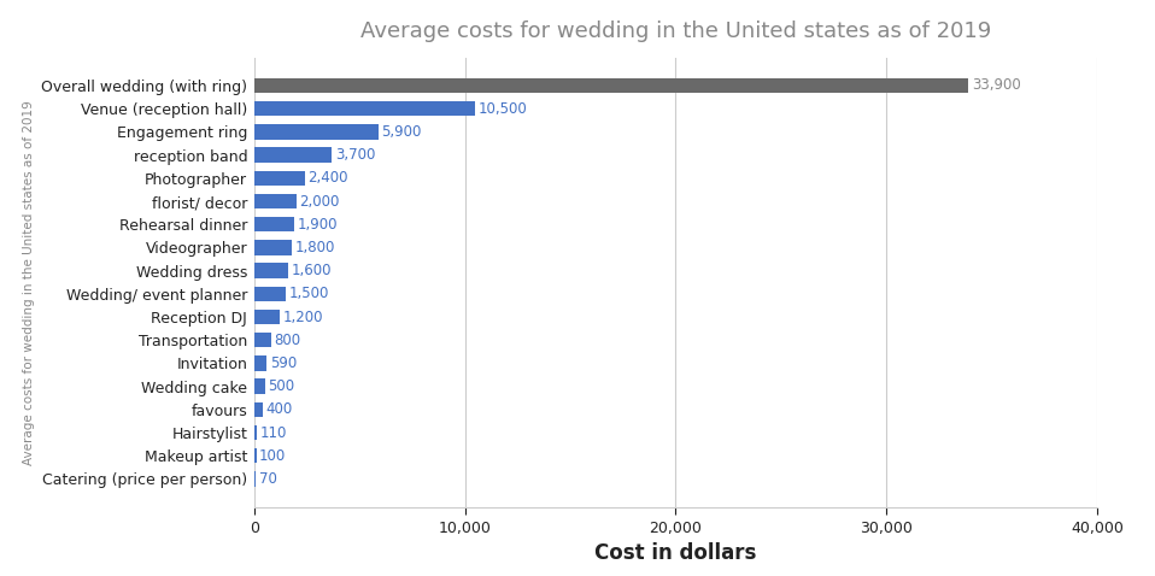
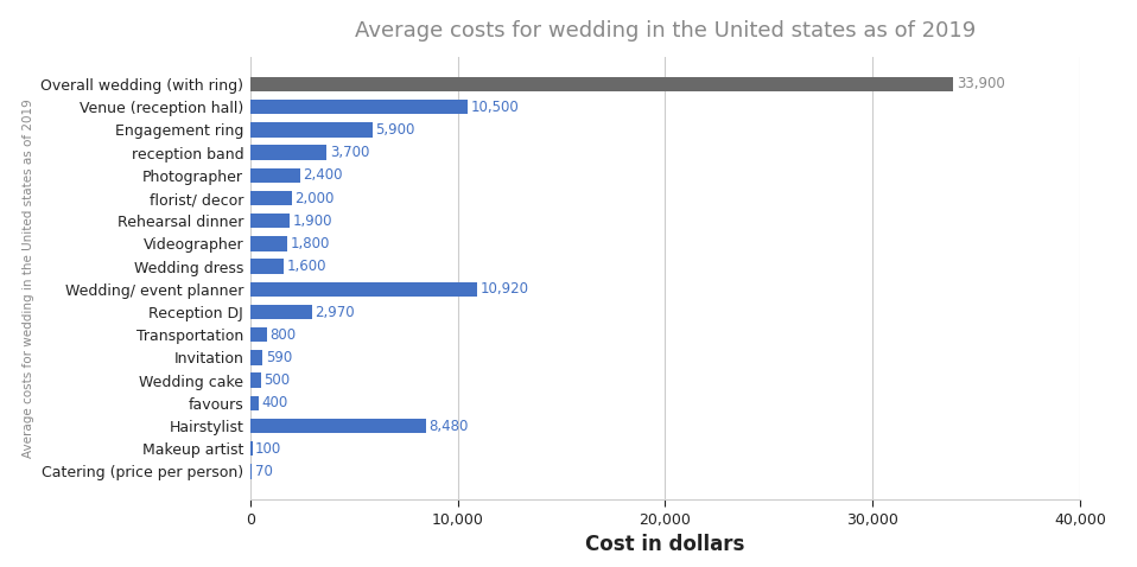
Wedding/ event planner: 1,500 -> 10,920
Reception DJ: 1,200 -> 2,970
Hairstylist: 110 -> 8,480
